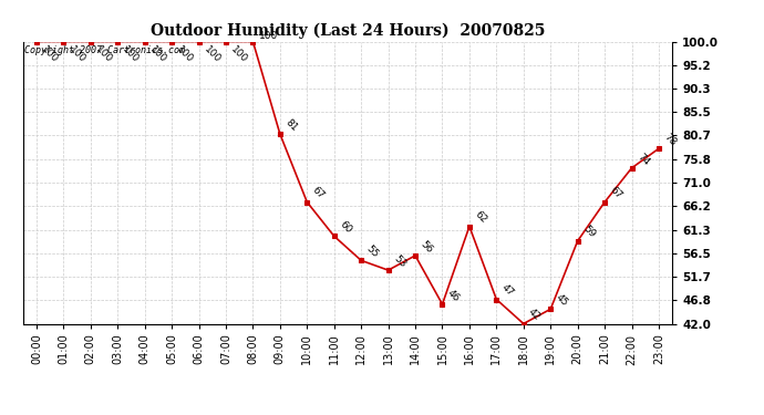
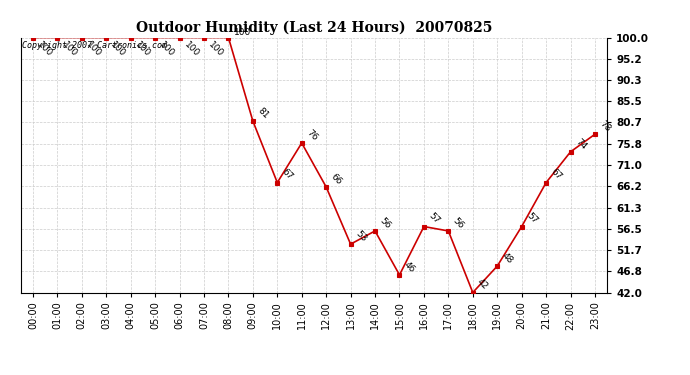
11:00: 60 -> 76
12:00: 55 -> 66
16:00: 62 -> 57
17:00: 47 -> 56
19:00: 45 -> 48
20:00: 59 -> 57
